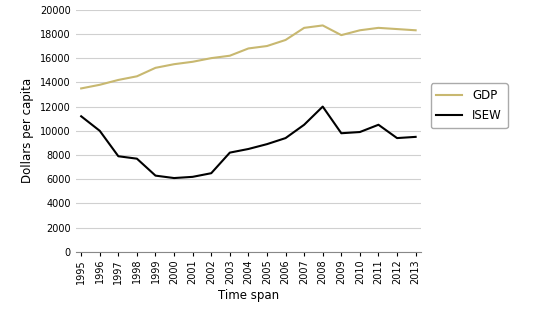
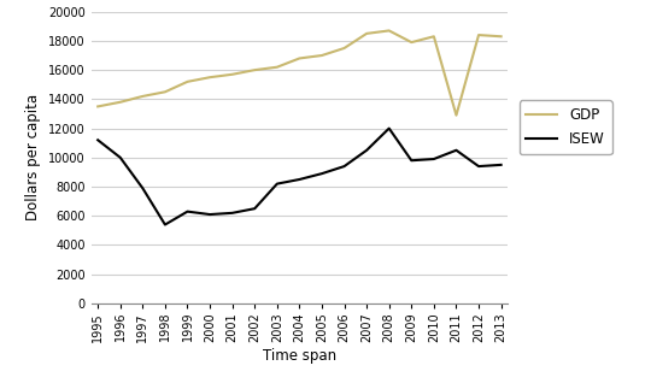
ISEW/1998: 7700 -> 5400
GDP/2011: 18500 -> 12900
